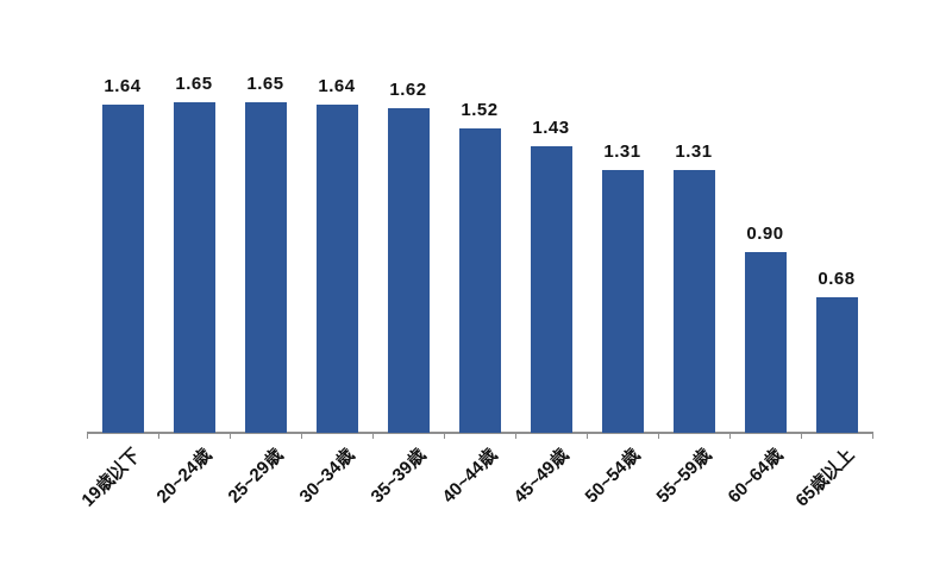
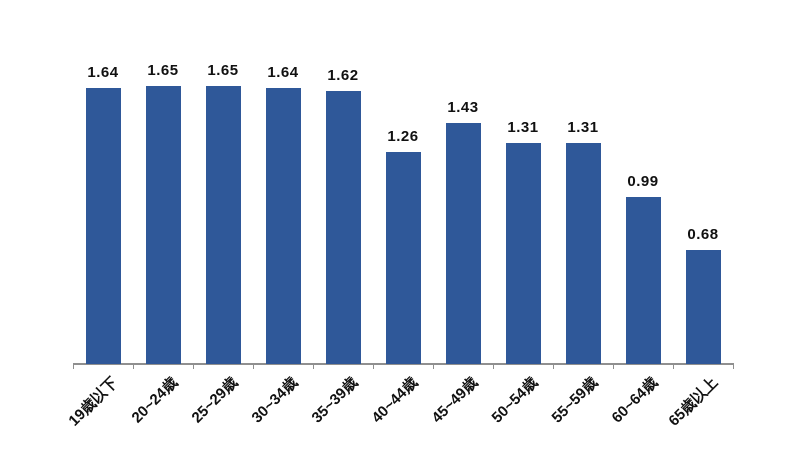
40~44歳: 1.52 -> 1.26
60~64歳: 0.90 -> 0.99
